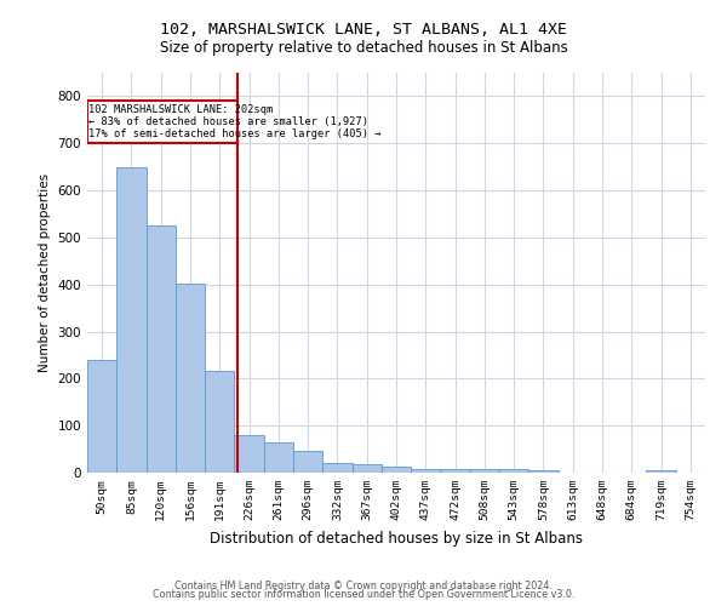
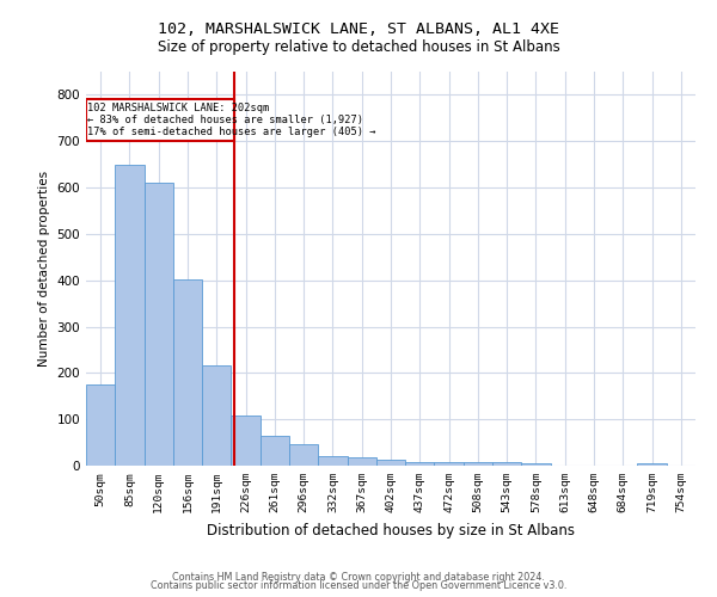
50sqm: 240 -> 175
120sqm: 525 -> 610
226sqm: 80 -> 108
